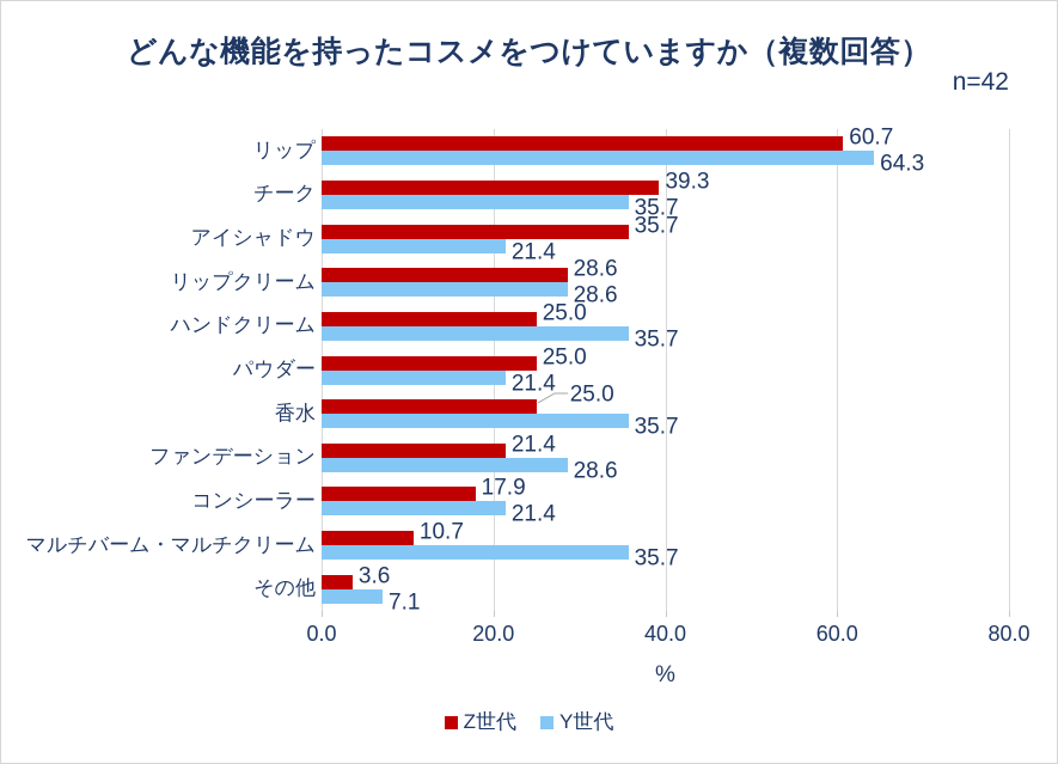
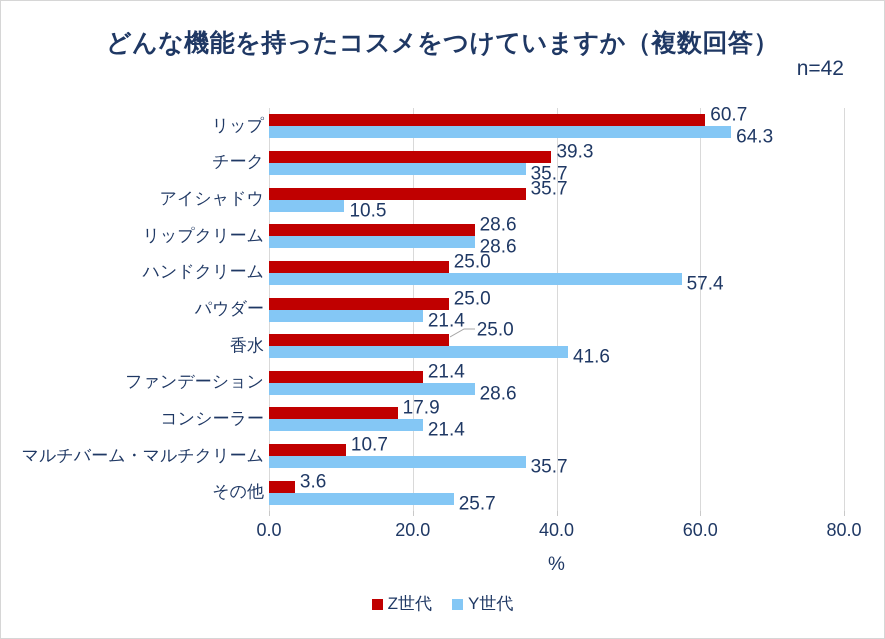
Y世代/アイシャドウ: 21.4 -> 10.5
Y世代/ハンドクリーム: 35.7 -> 57.4
Y世代/香水: 35.7 -> 41.6
Y世代/その他: 7.1 -> 25.7
